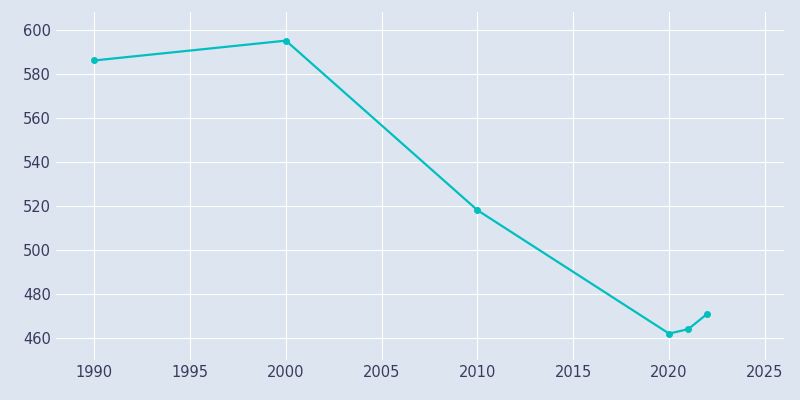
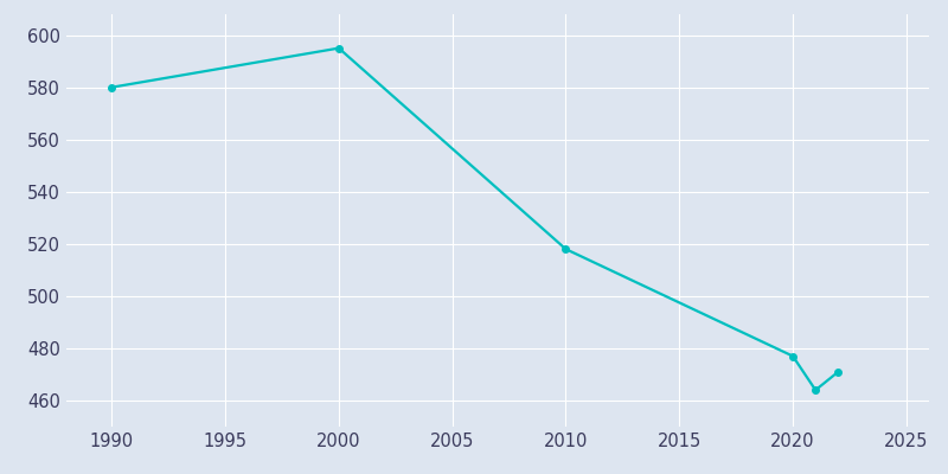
1990: 586 -> 580
2020: 462 -> 477
